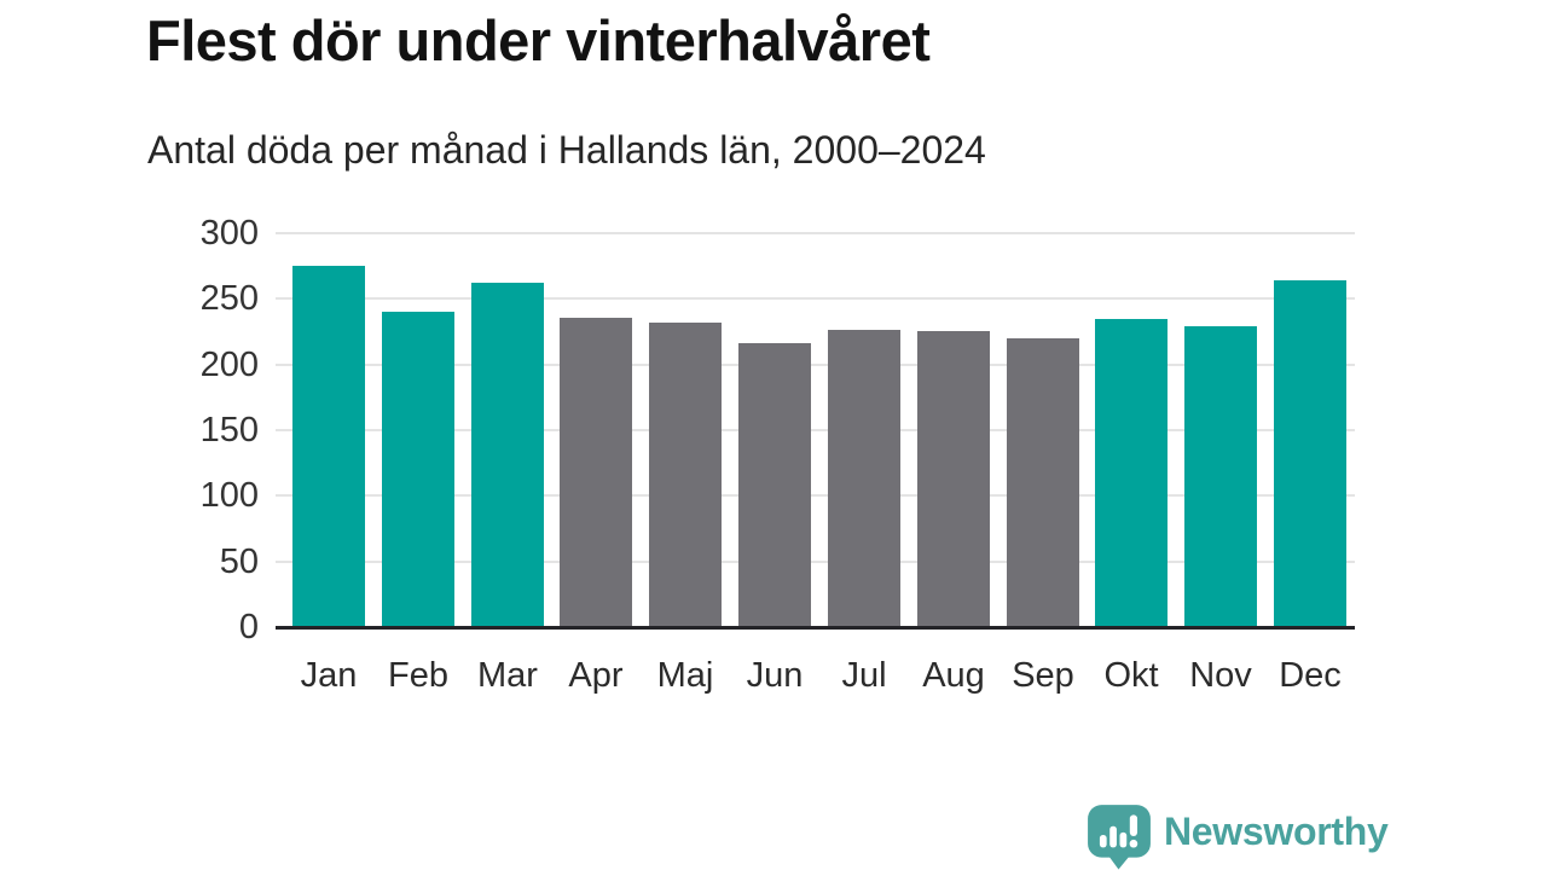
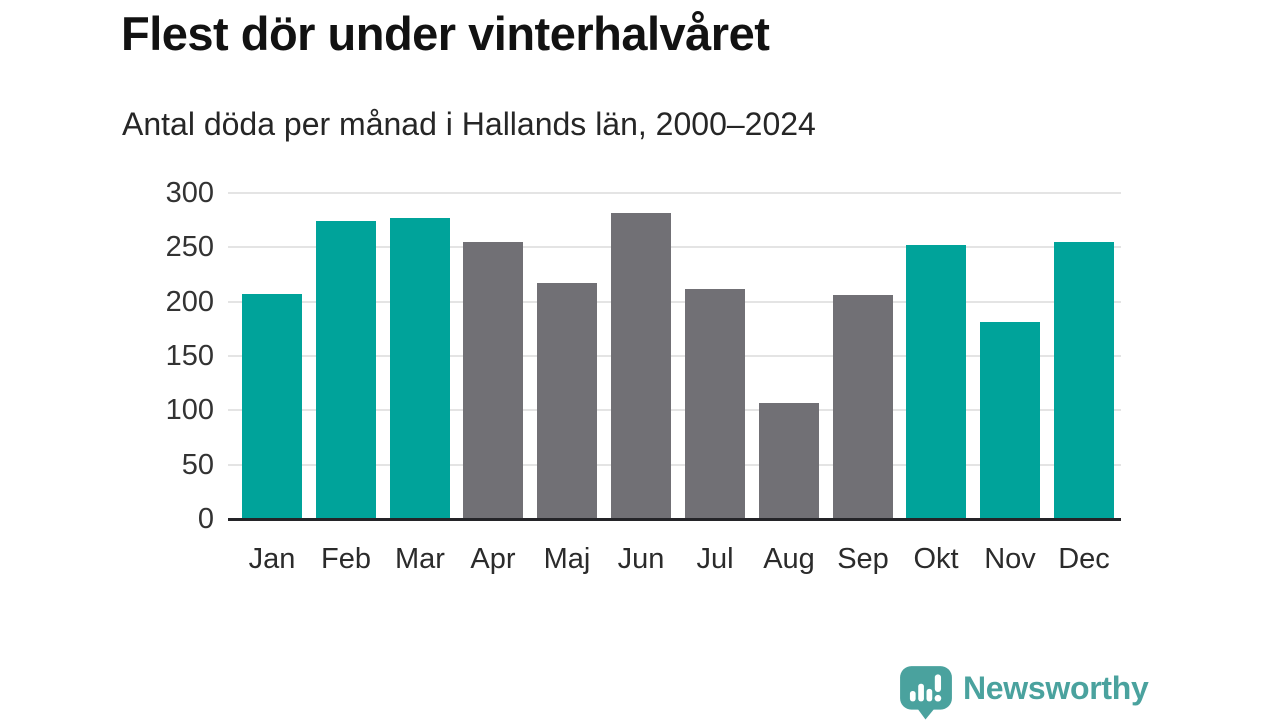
Jan: 275 -> 207
Feb: 240 -> 274
Mar: 262 -> 277
Apr: 236 -> 255
Maj: 232 -> 217
Jun: 216 -> 282
Jul: 226 -> 212
Aug: 225 -> 107
Sep: 220 -> 206
Okt: 235 -> 252
Nov: 229 -> 181
Dec: 264 -> 255
